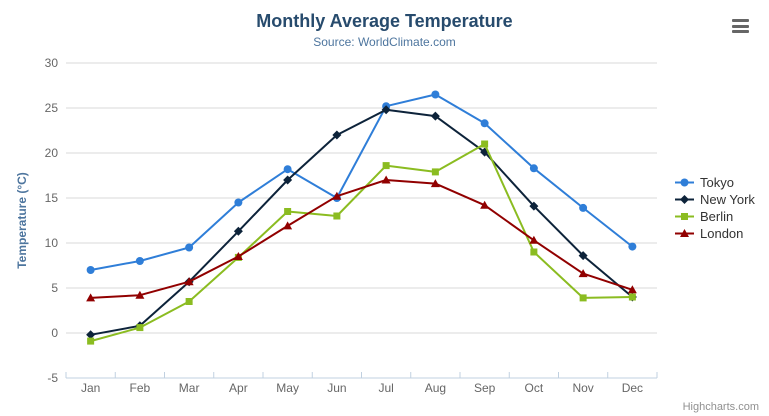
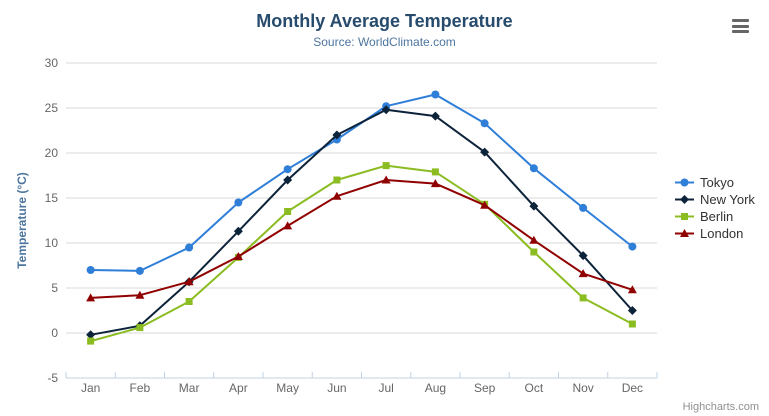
Tokyo/Feb: 8 -> 7
Tokyo/Jun: 15 -> 22
Berlin/Jun: 13 -> 17
Berlin/Sep: 21 -> 14
New York/Dec: 4 -> 2
Berlin/Dec: 4 -> 1
